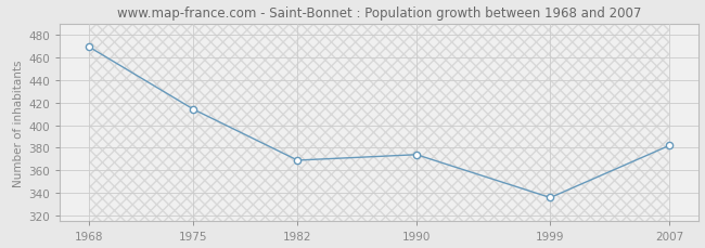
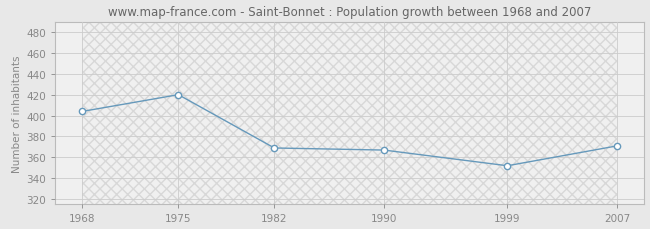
1968: 469 -> 404
1975: 414 -> 420
1990: 374 -> 367
1999: 336 -> 352
2007: 382 -> 371
